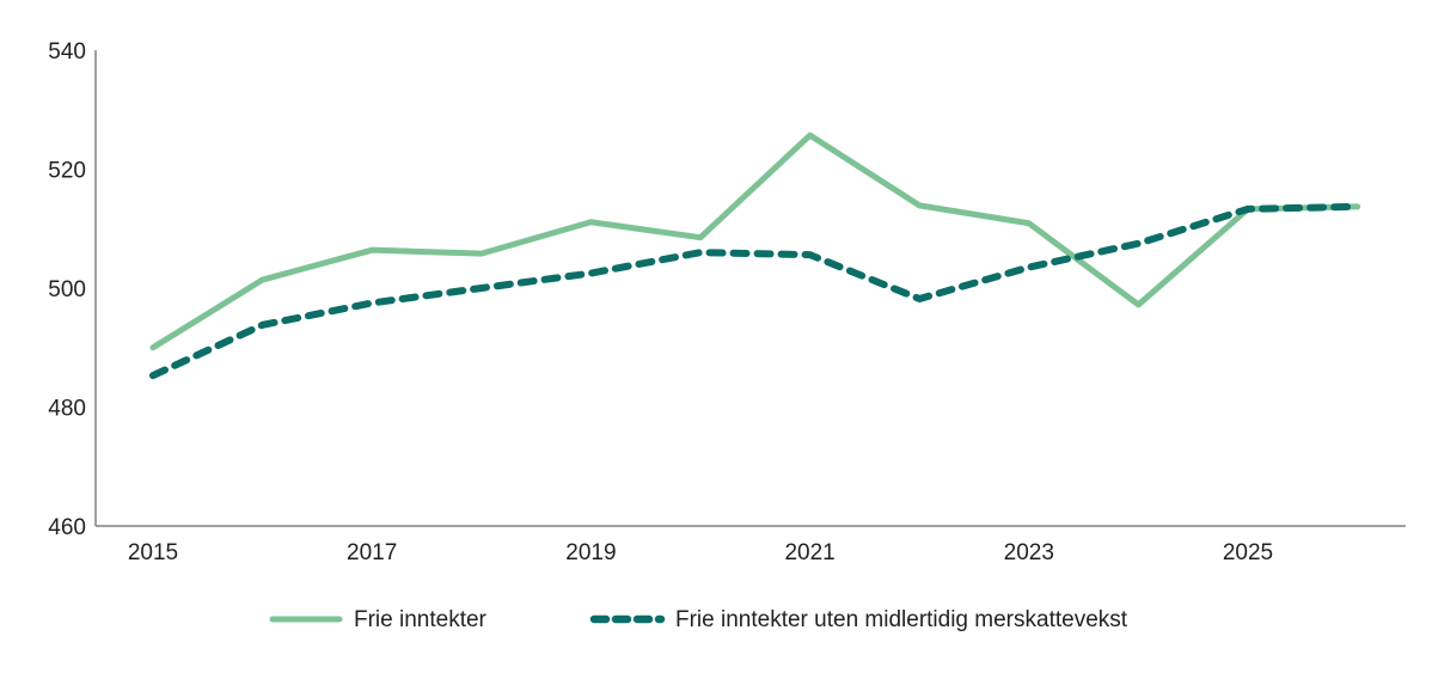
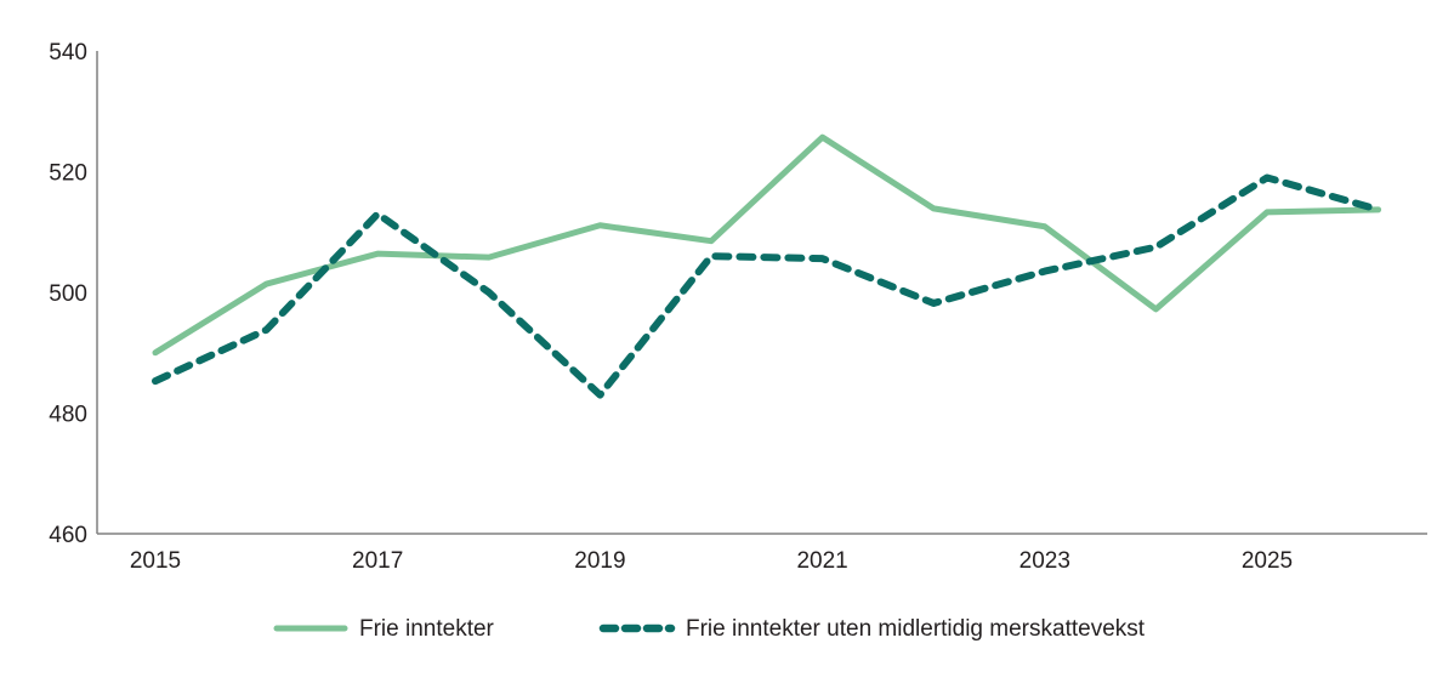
Frie inntekter uten midlertidig merskattevekst/2017: 498 -> 513
Frie inntekter uten midlertidig merskattevekst/2019: 502 -> 483
Frie inntekter uten midlertidig merskattevekst/2025: 513 -> 519
